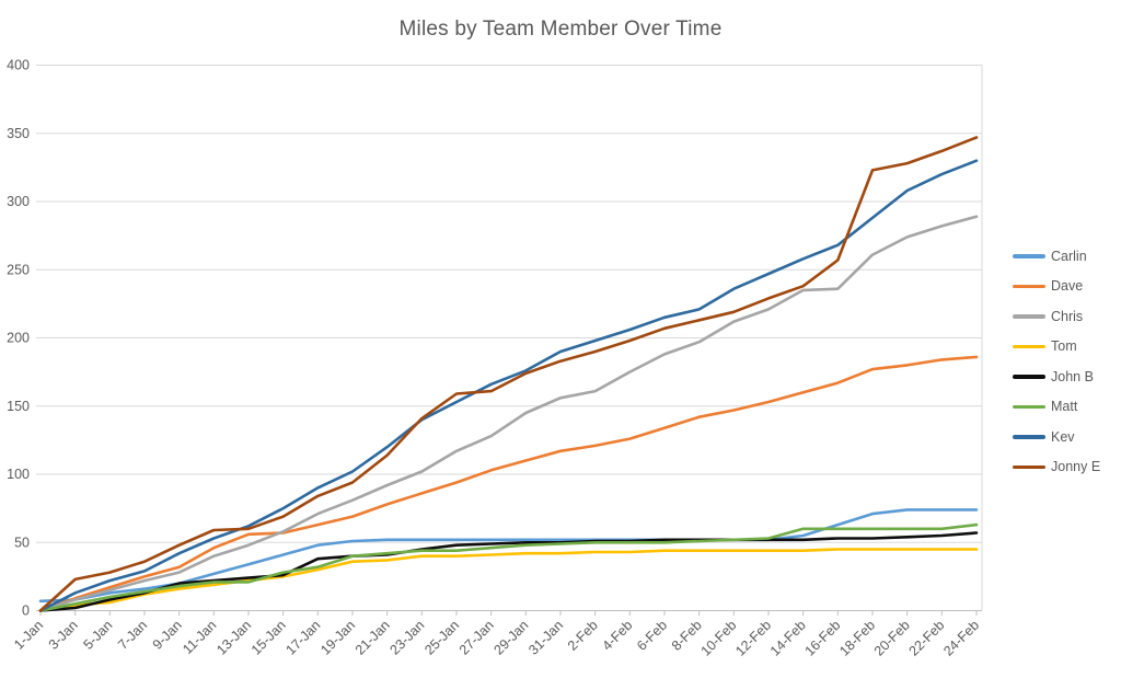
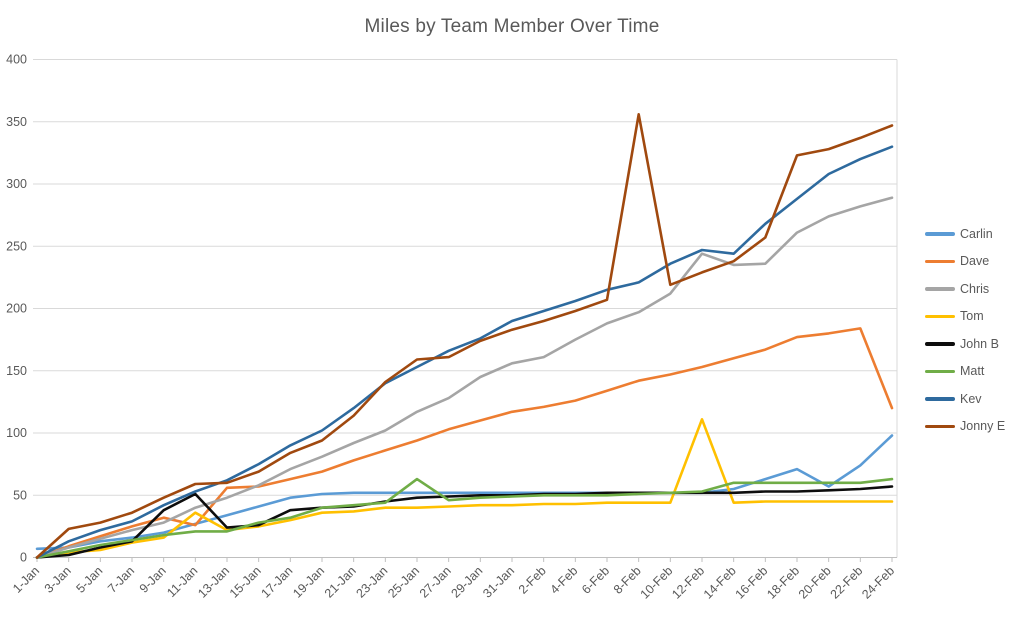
John B/9-Jan: 20 -> 38
Dave/11-Jan: 46 -> 26
Tom/11-Jan: 19 -> 36
John B/11-Jan: 22 -> 51
Matt/25-Jan: 44 -> 63
Jonny E/8-Feb: 213 -> 356
Chris/12-Feb: 221 -> 244
Tom/12-Feb: 44 -> 111
Kev/14-Feb: 258 -> 244
Carlin/20-Feb: 74 -> 57
Carlin/24-Feb: 74 -> 98
Dave/24-Feb: 186 -> 120
